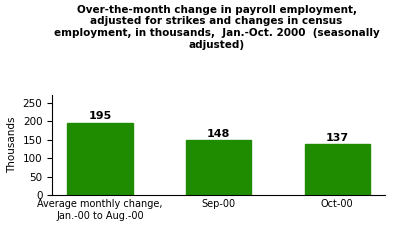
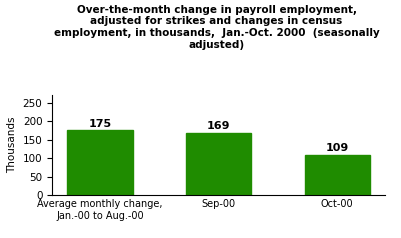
Average monthly change, Jan.-00 to Aug.-00: 195 -> 175
Sep-00: 148 -> 169
Oct-00: 137 -> 109
